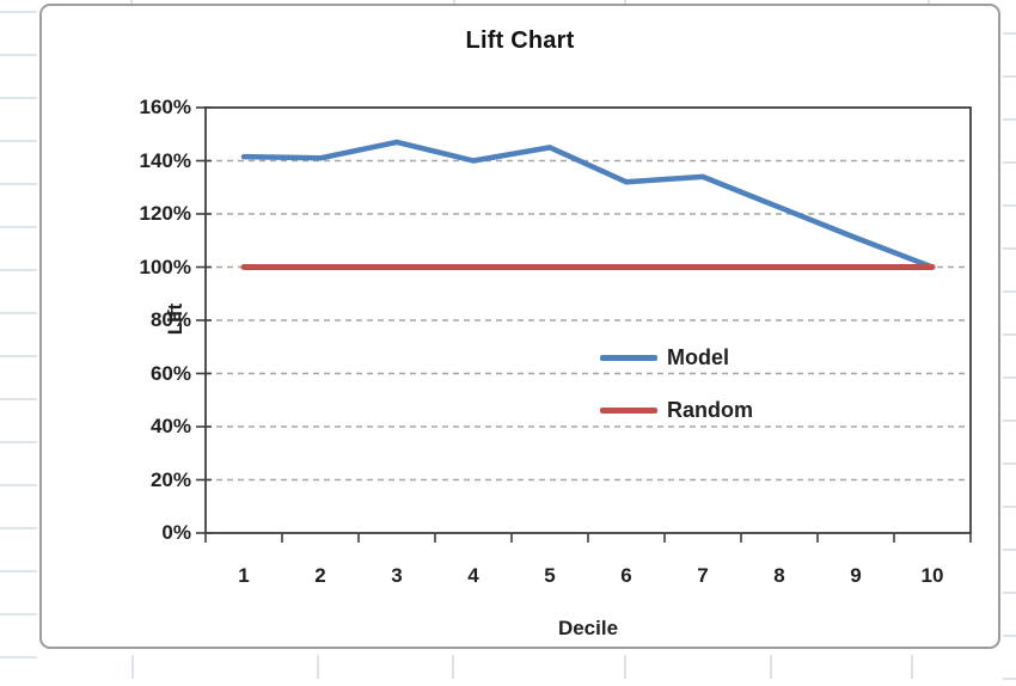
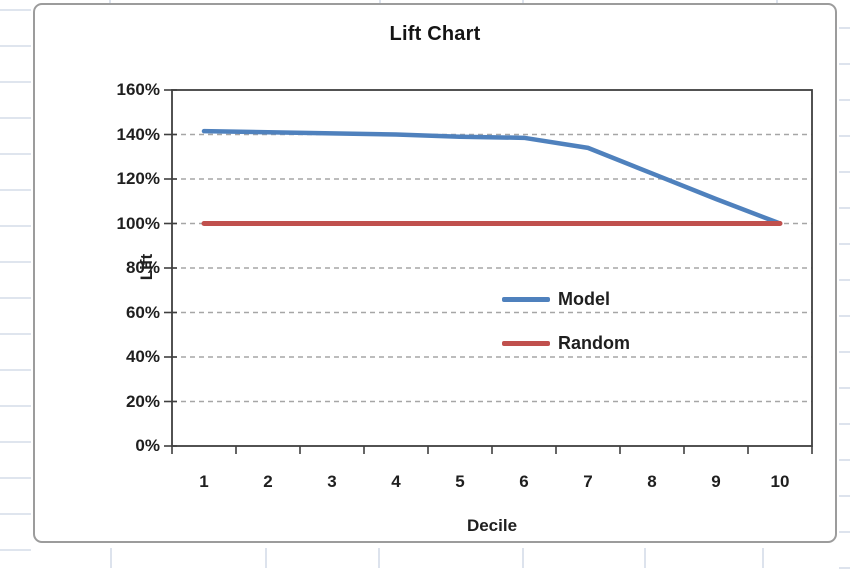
Model/3: 147% -> 140%
Model/5: 145% -> 139%
Model/6: 132% -> 138%
